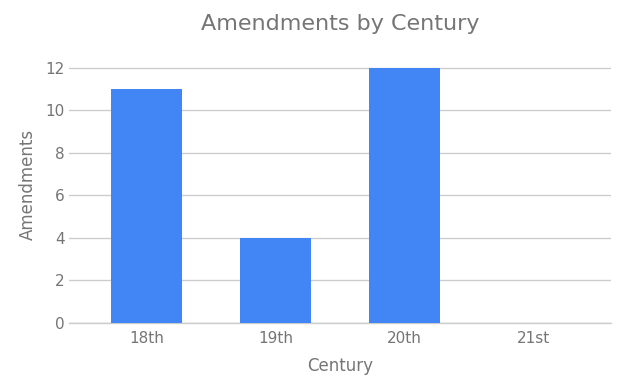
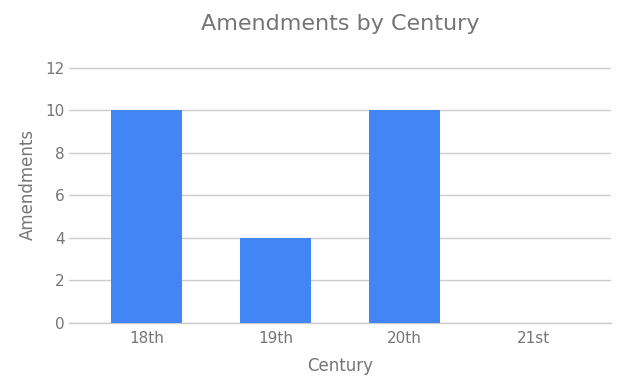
18th: 11 -> 10
20th: 12 -> 10
